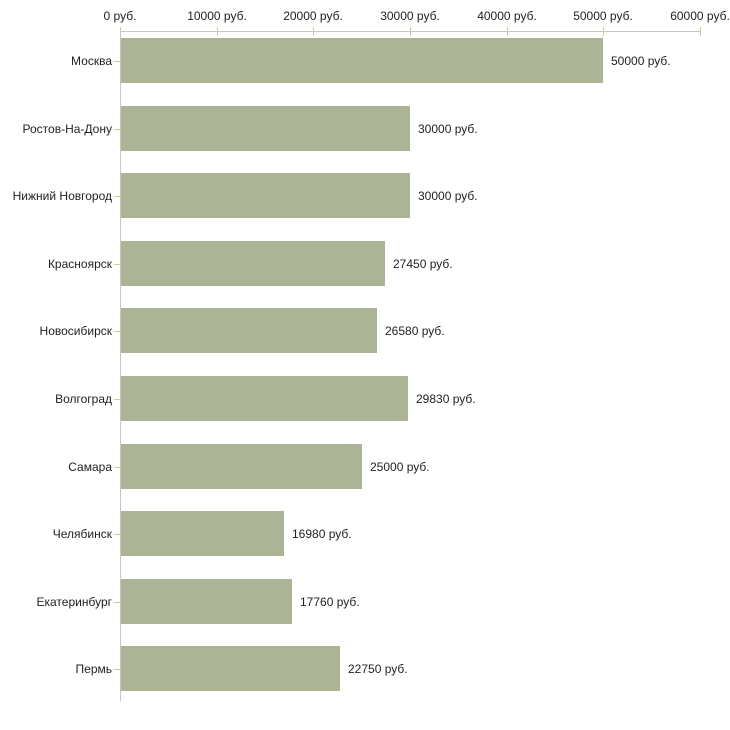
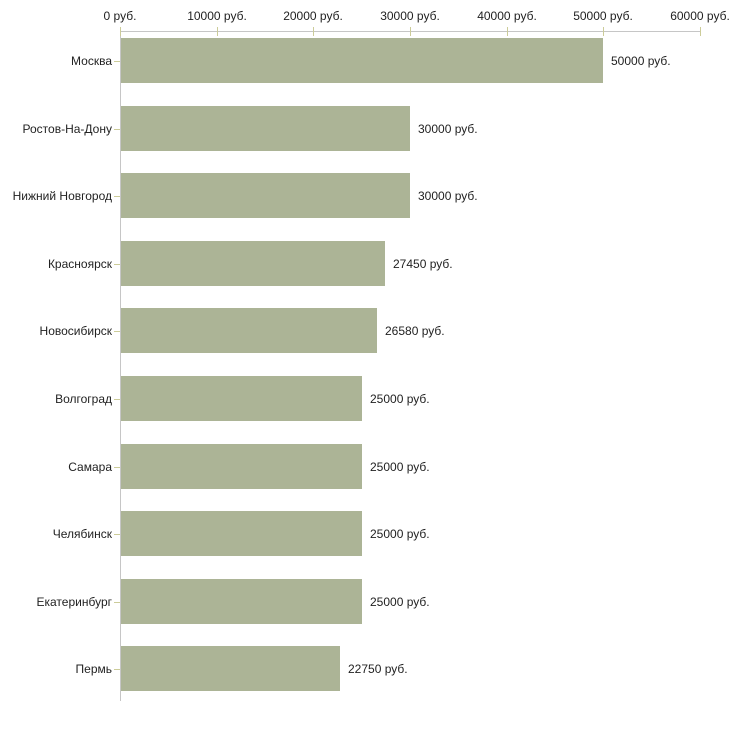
Волгоград: 29830 -> 25000
Челябинск: 16980 -> 25000
Екатеринбург: 17760 -> 25000
